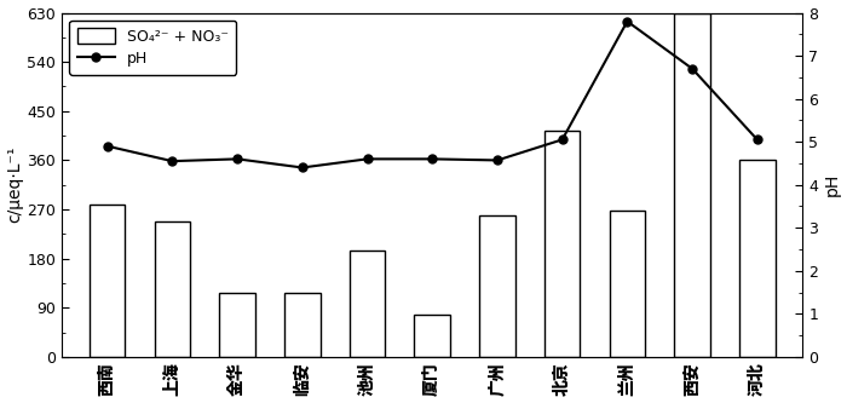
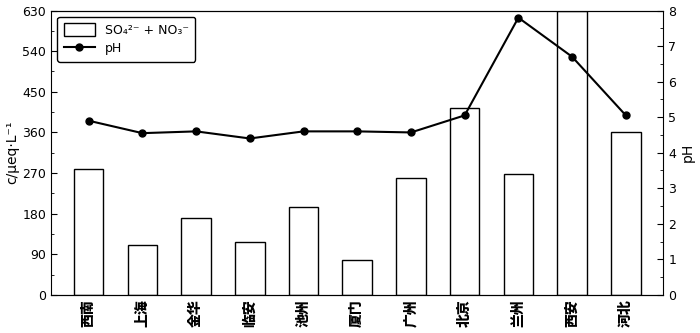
SO₄²⁻ + NO₃⁻/上海: 248 -> 110
SO₄²⁻ + NO₃⁻/金华: 118 -> 170
